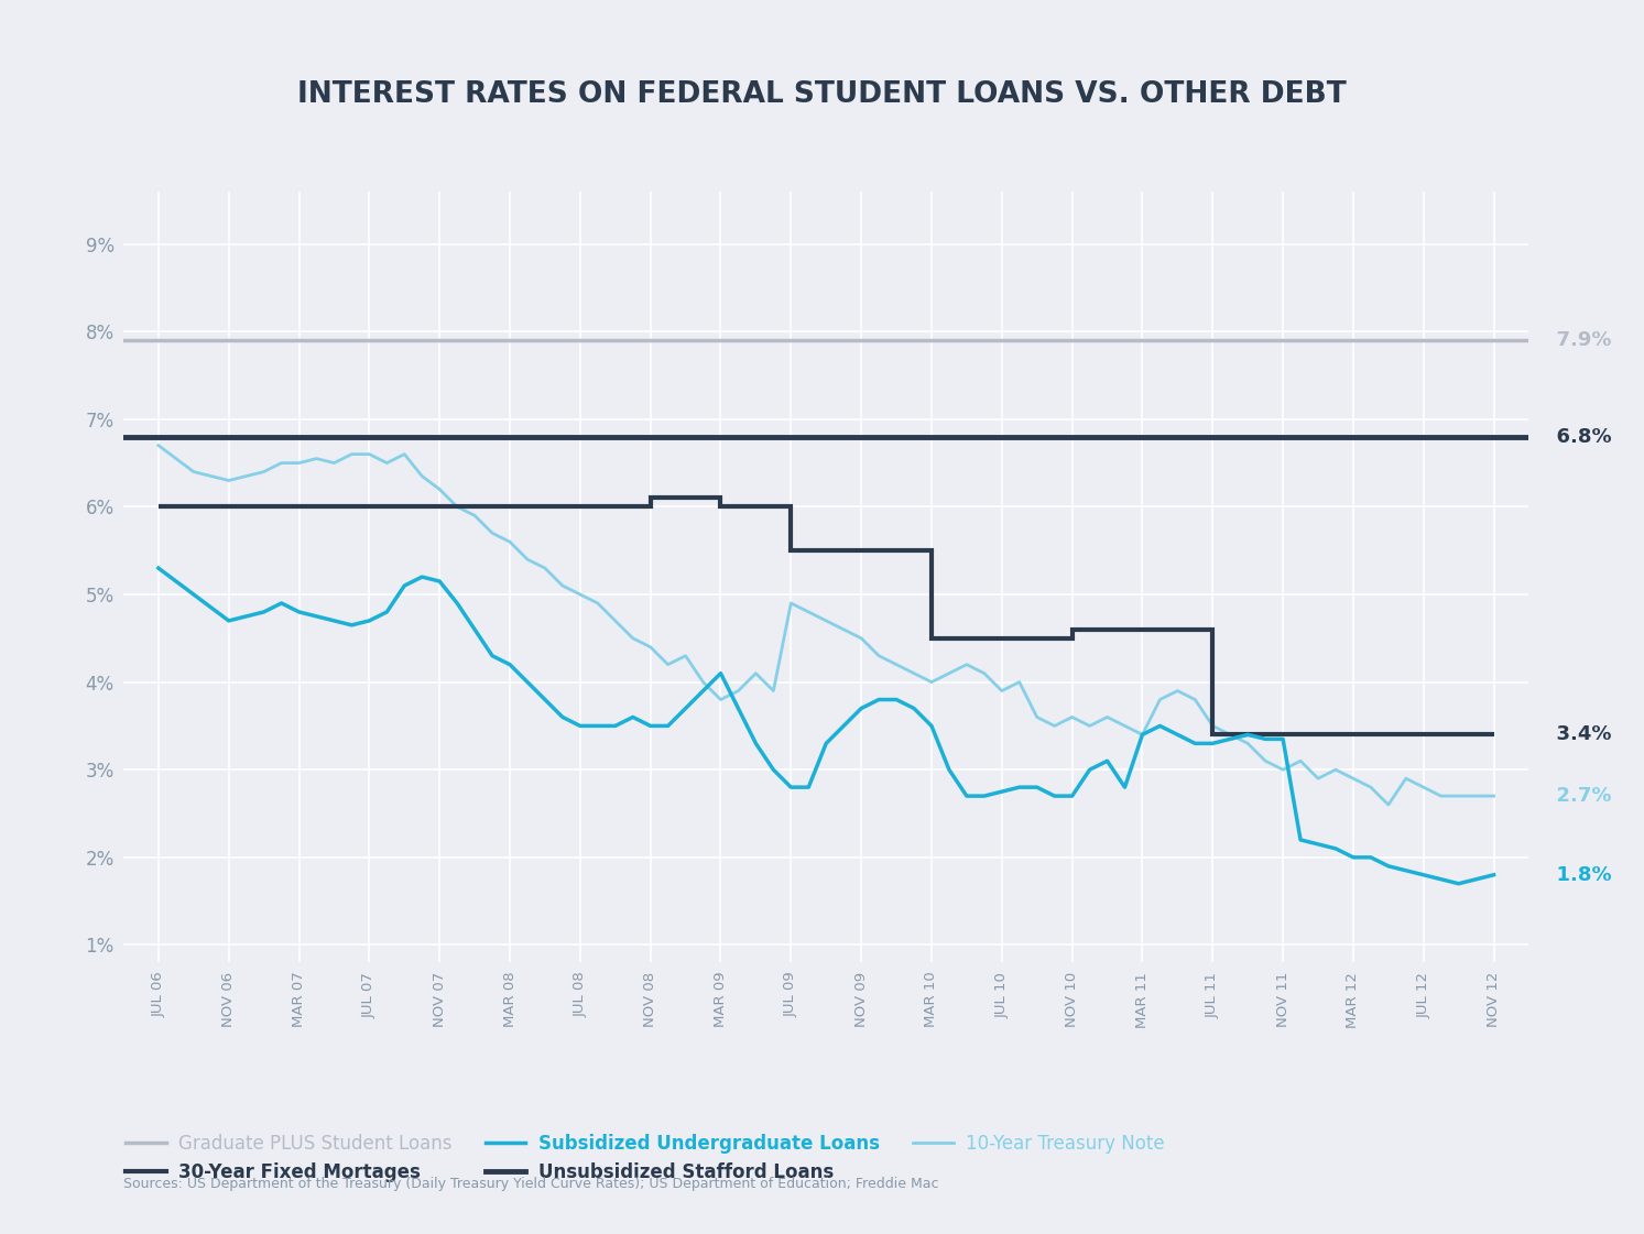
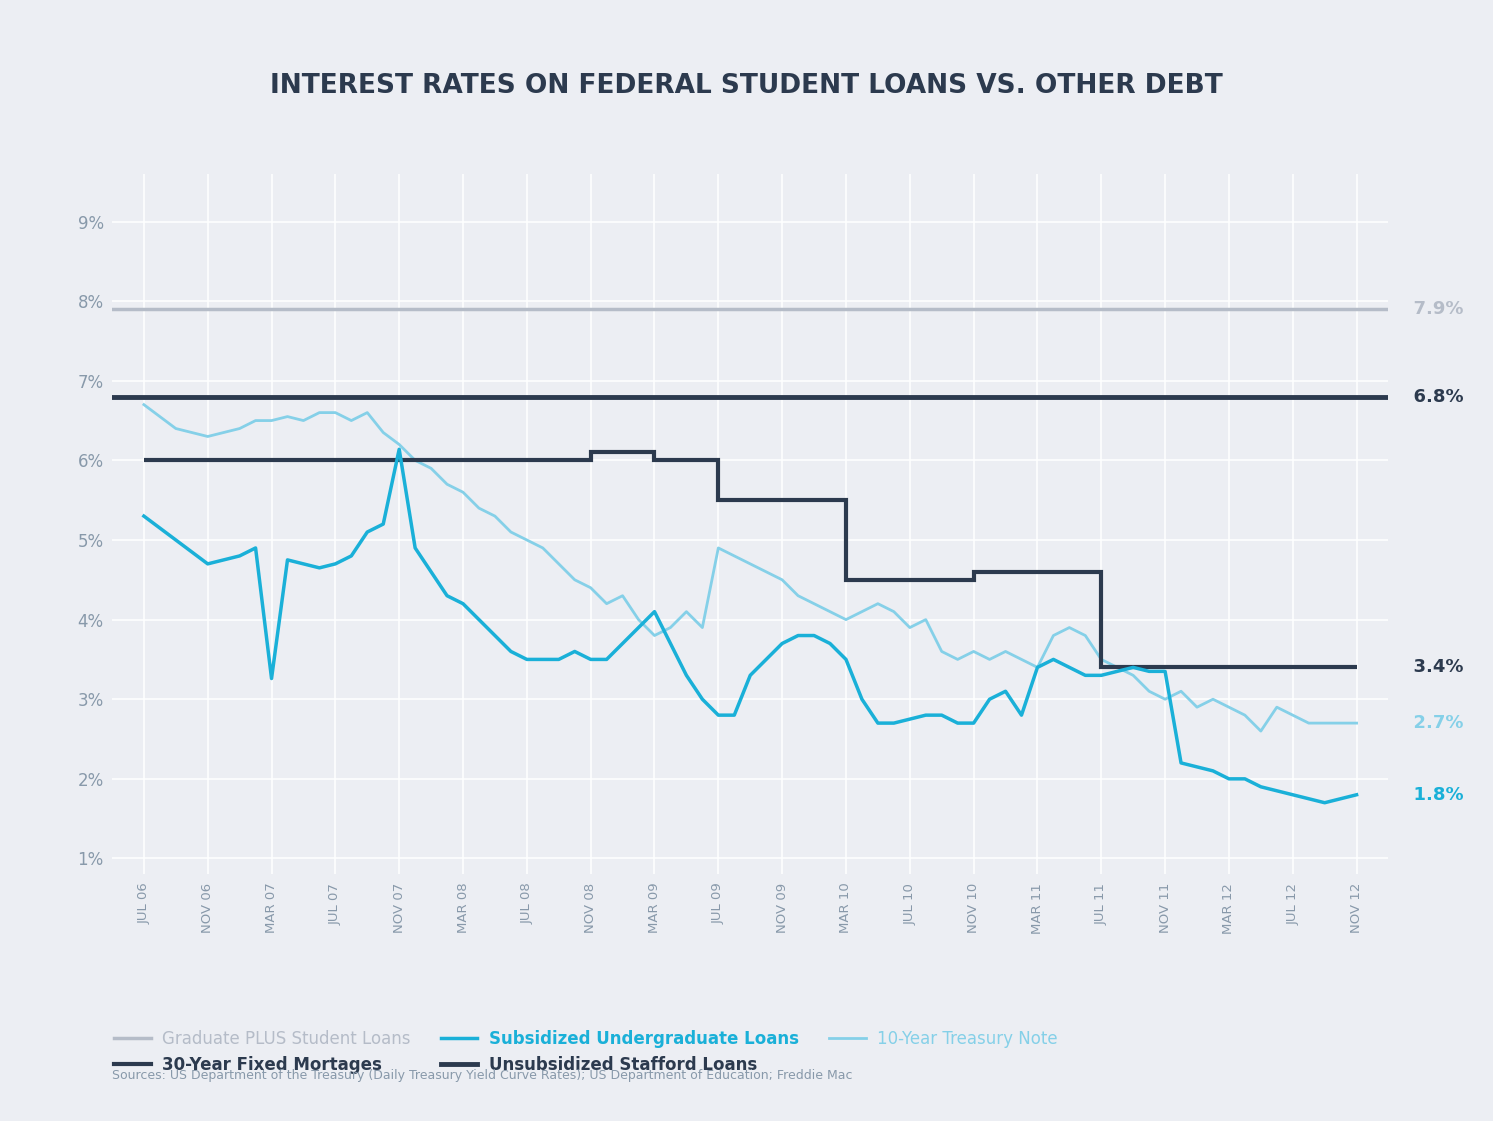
Subsidized Undergraduate Loans/MAR 07: 4.80% -> 3.26%
Subsidized Undergraduate Loans/NOV 07: 5.15% -> 6.14%
